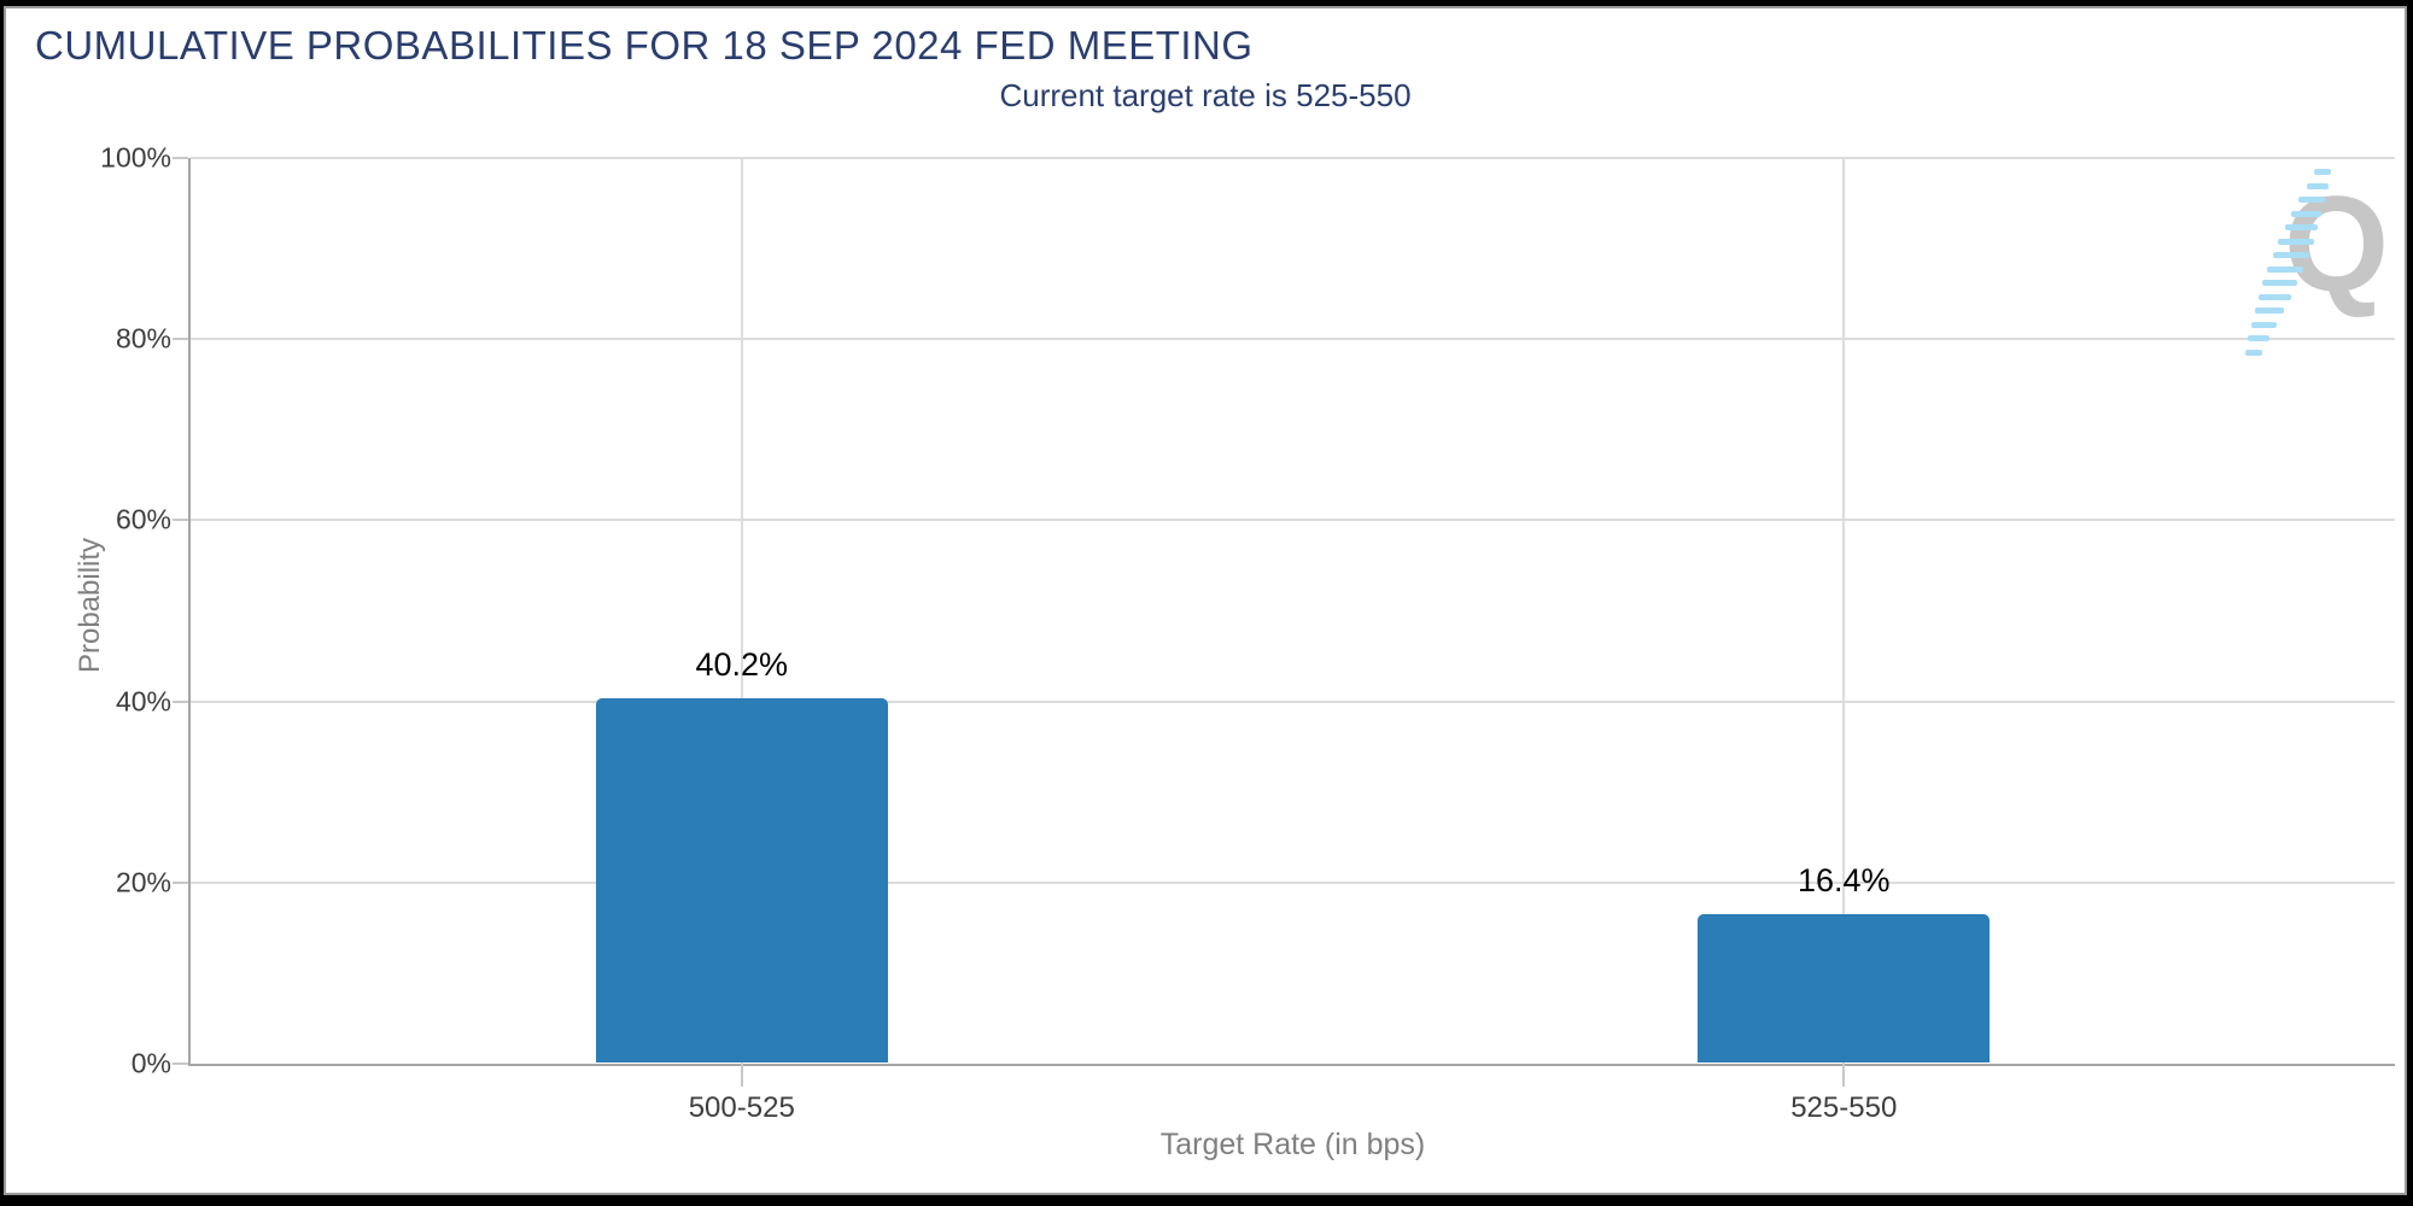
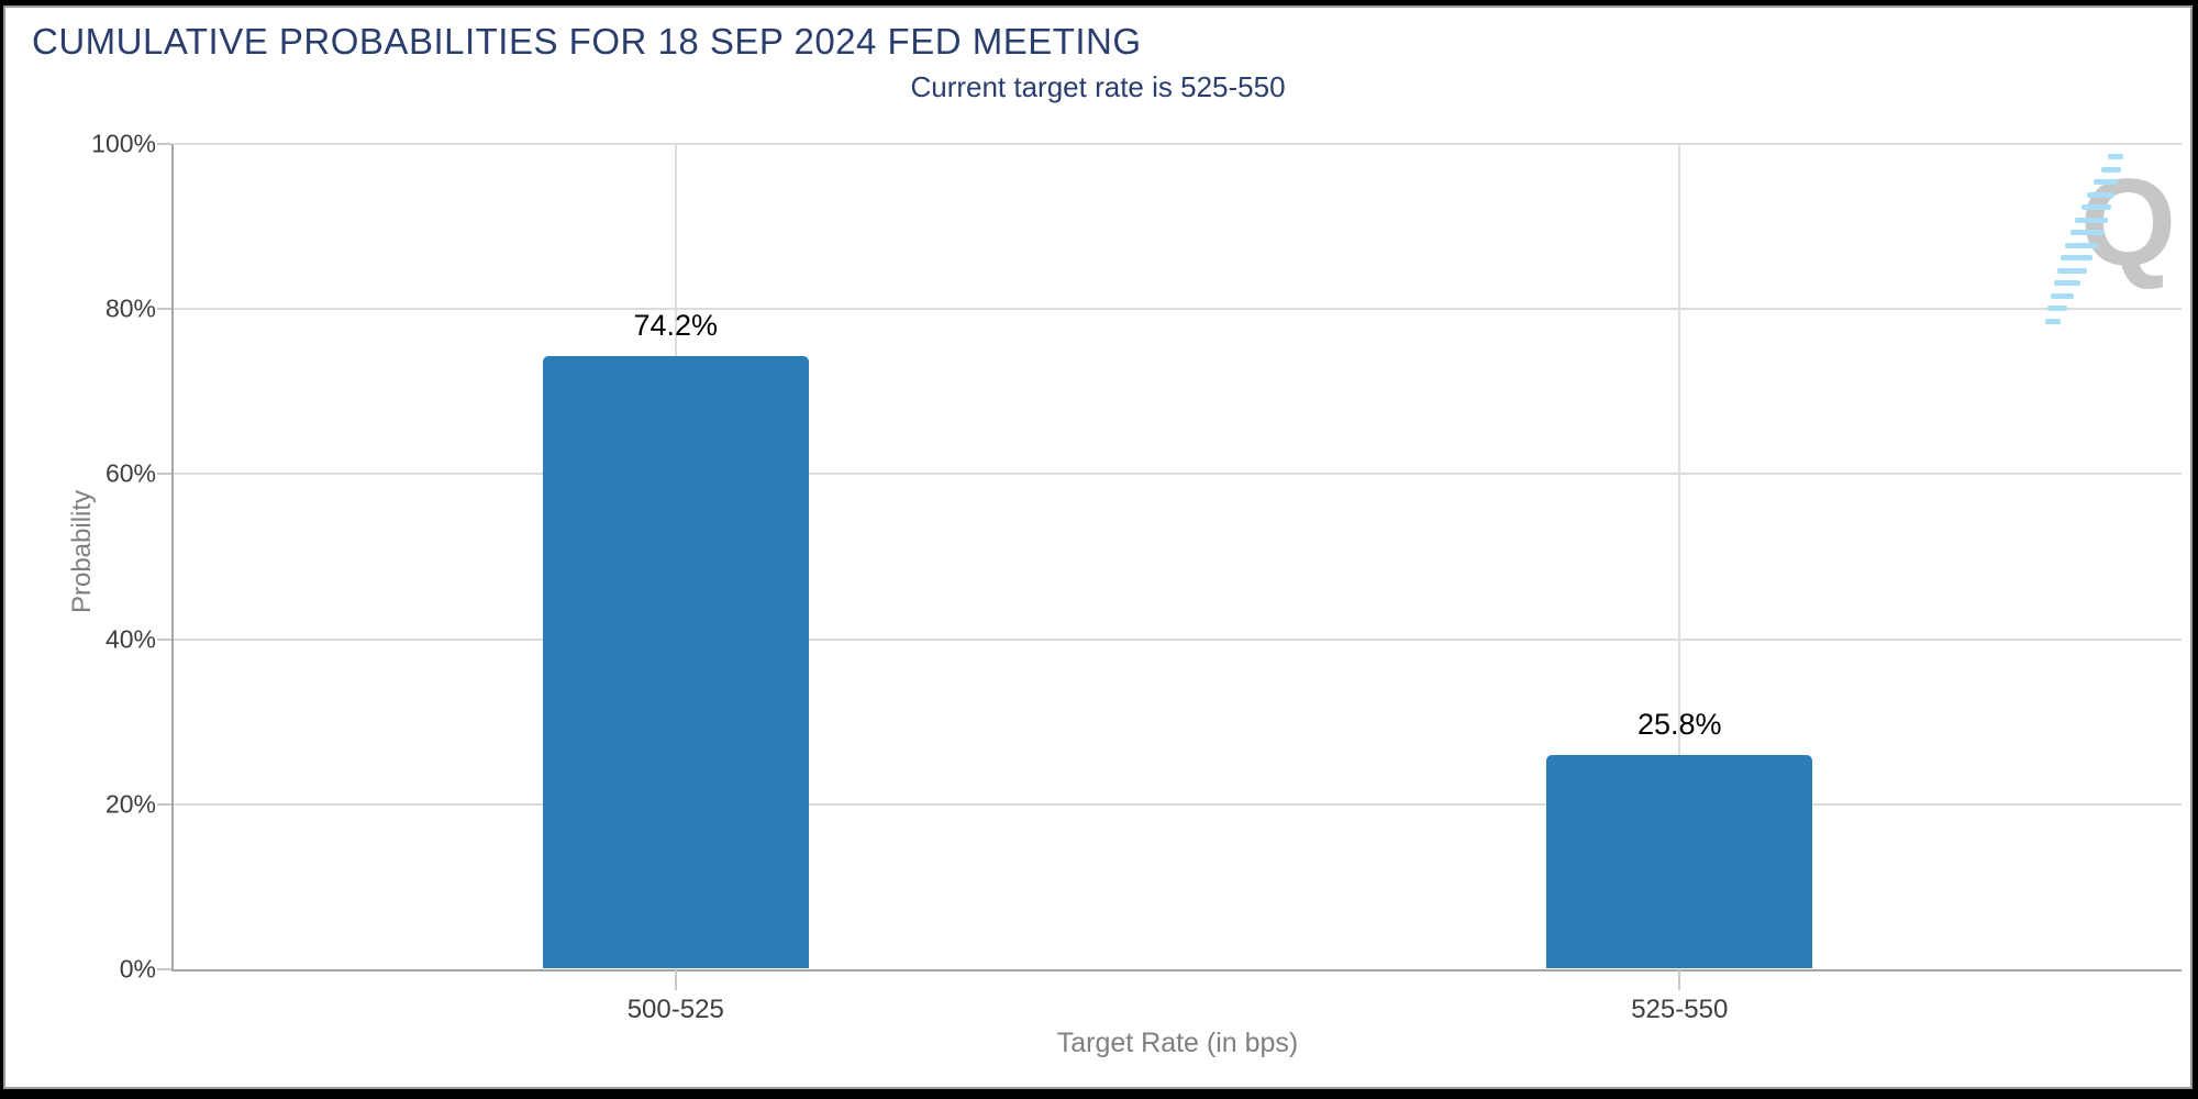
500-525: 40.2% -> 74.2%
525-550: 16.4% -> 25.8%
